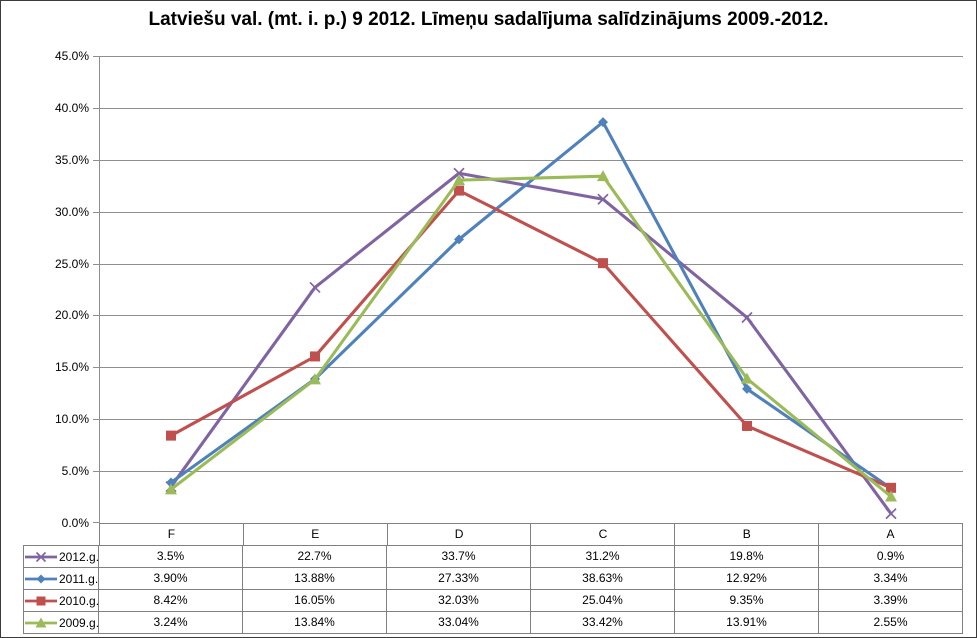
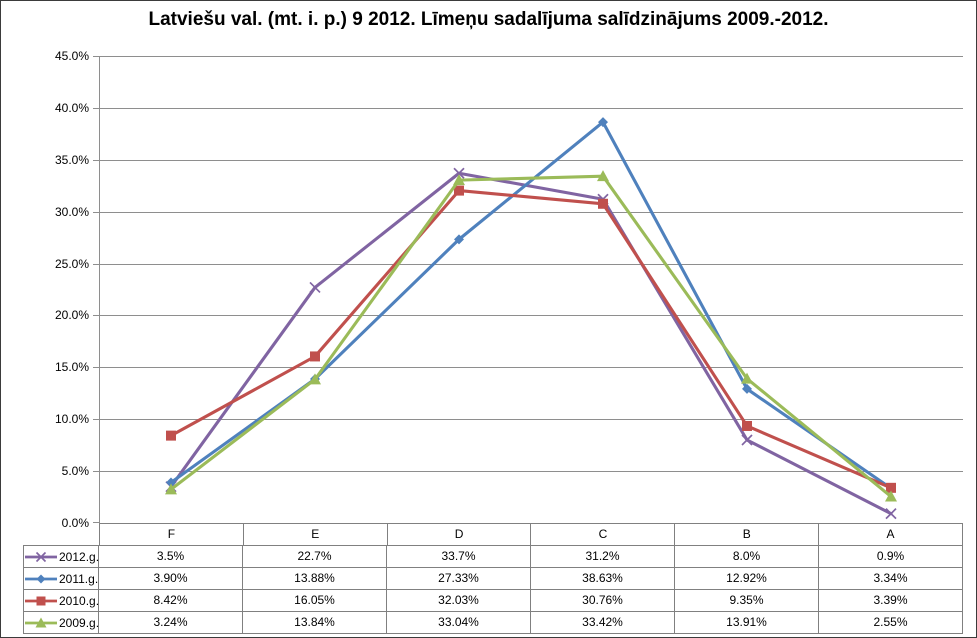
2010.g./C: 25.04% -> 30.76%
2012.g./B: 19.8% -> 8.0%
